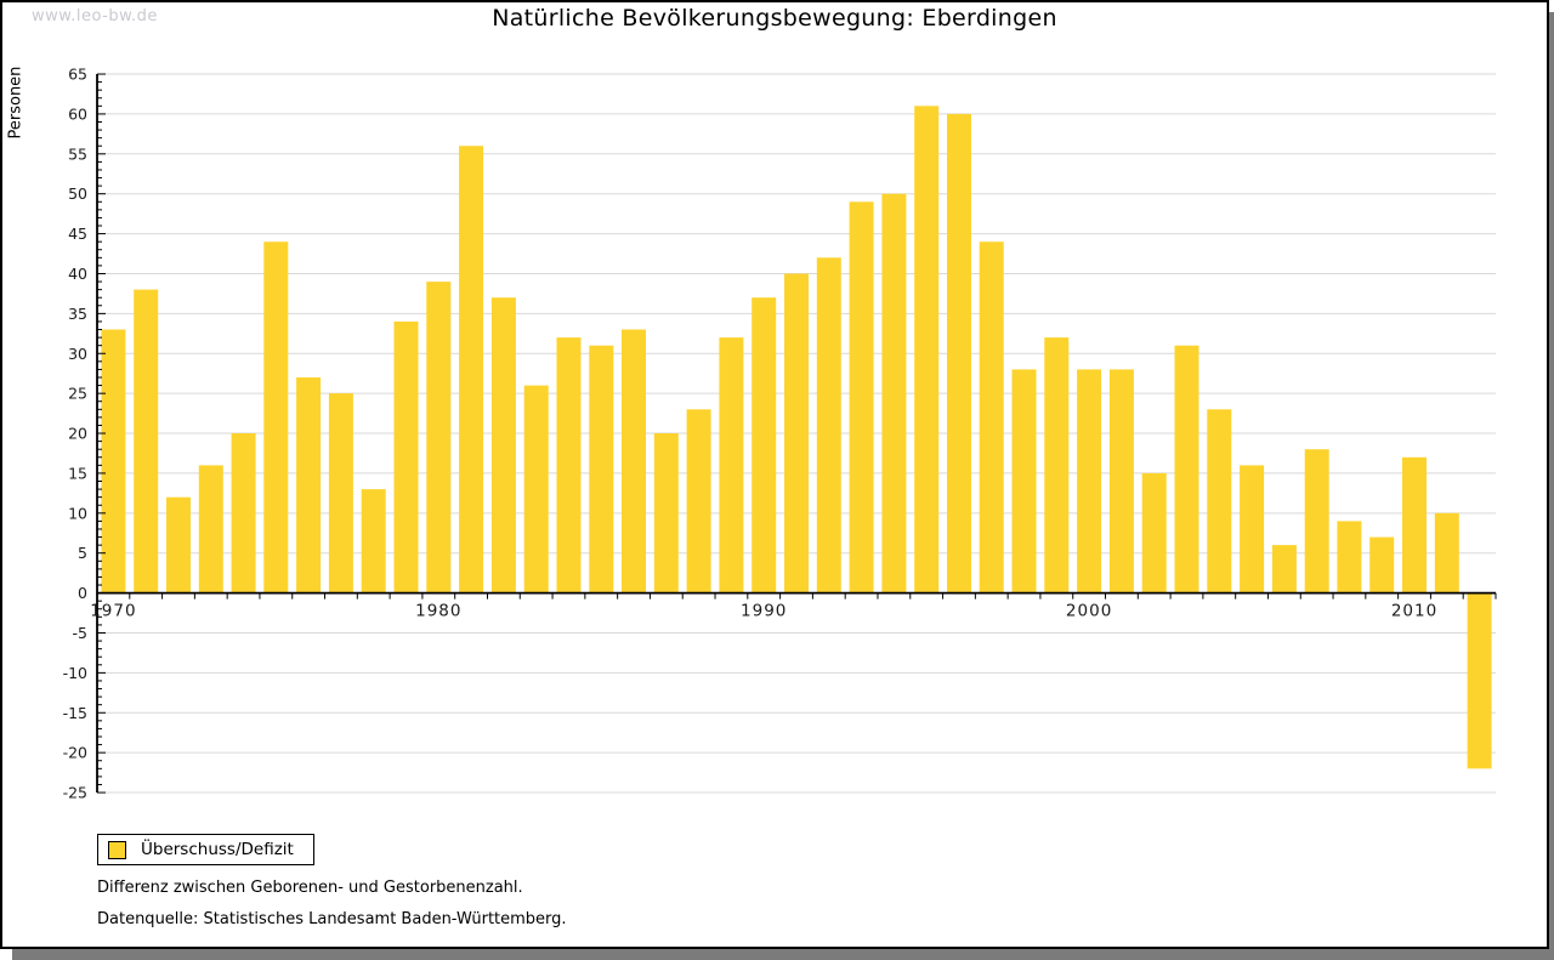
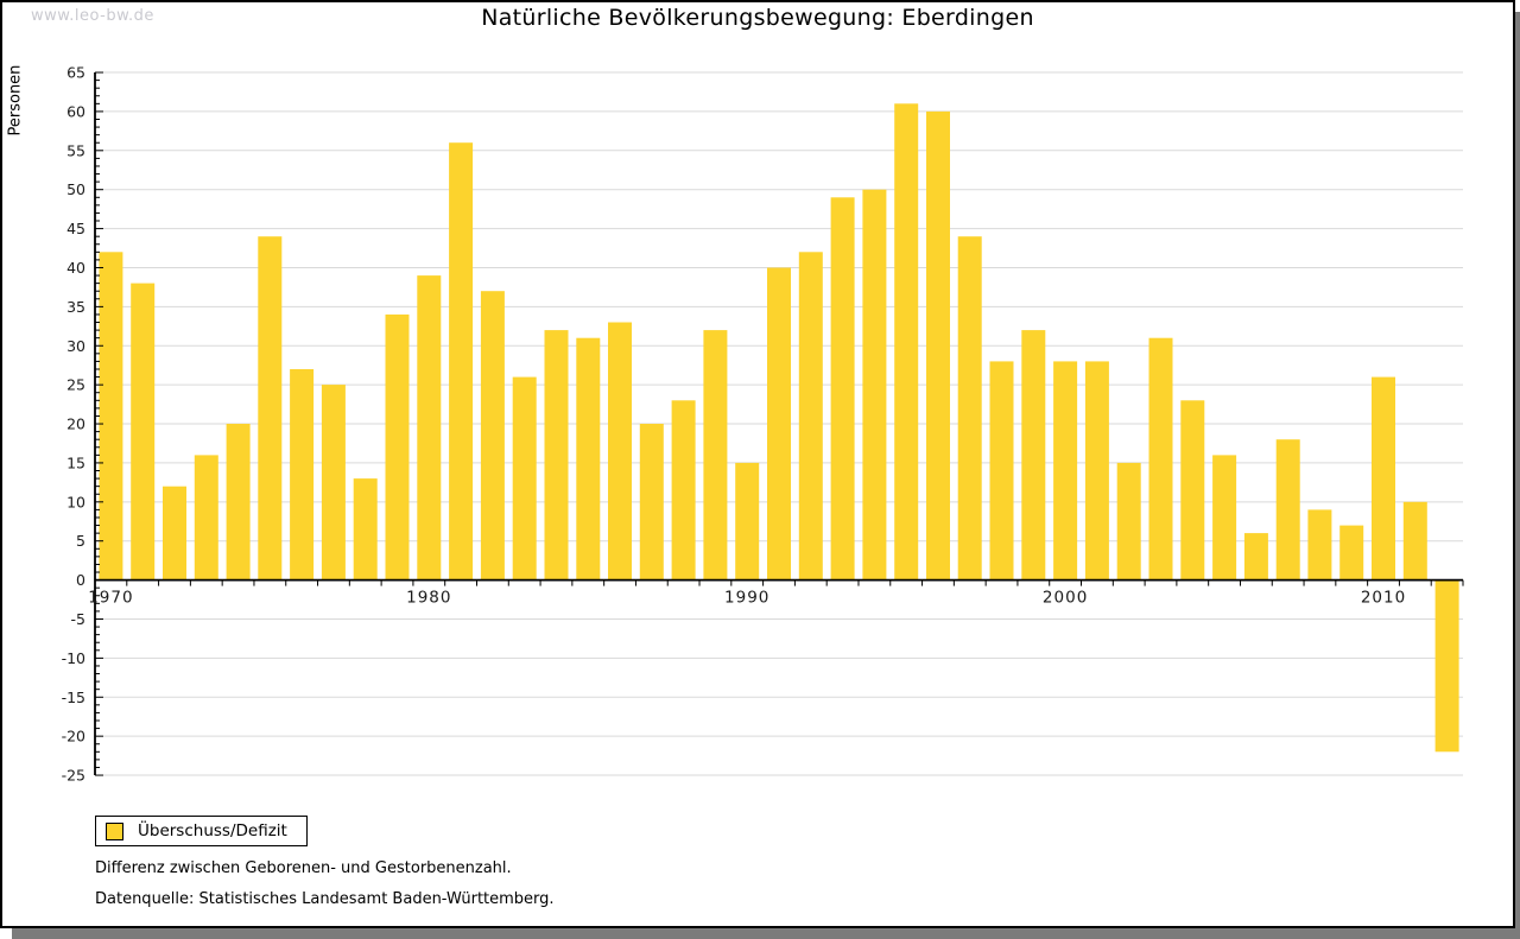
1970: 33 -> 42
1990: 37 -> 15
2010: 17 -> 26
